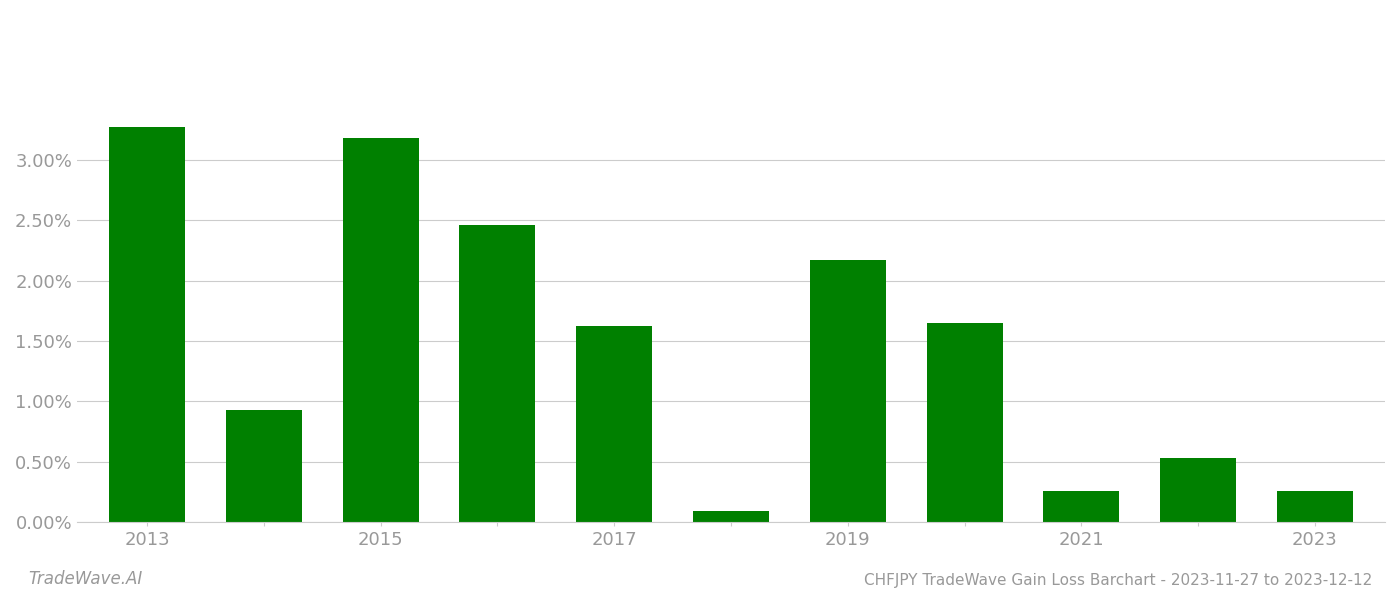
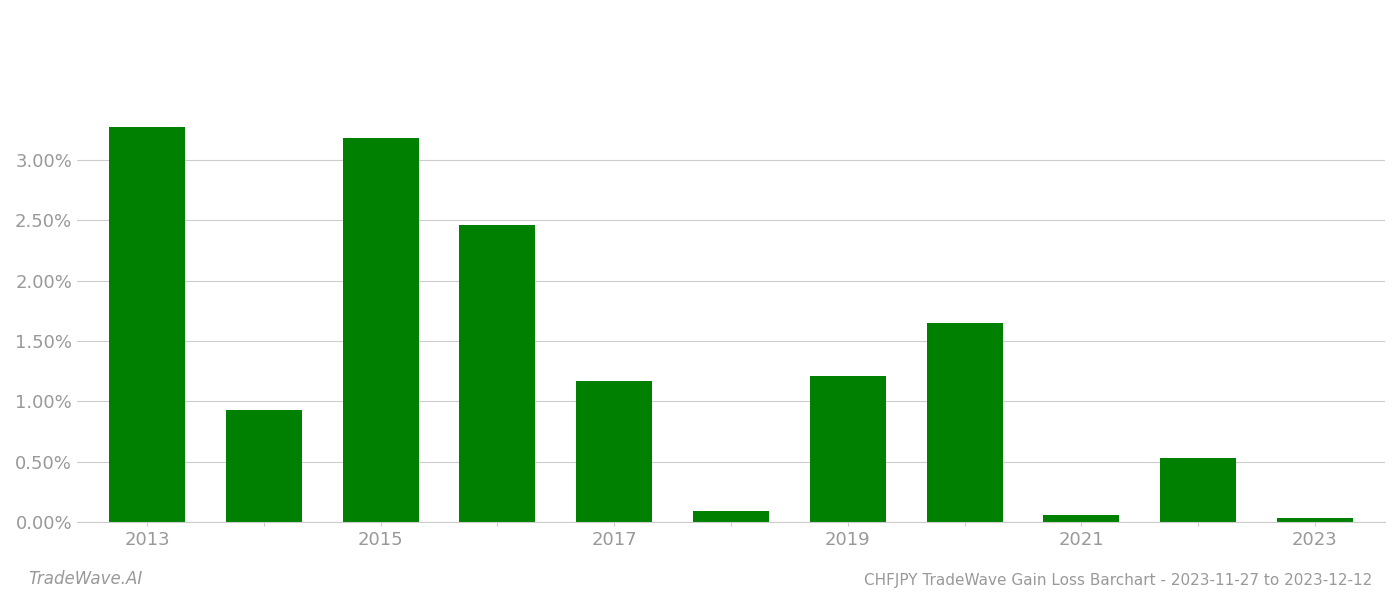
2017: 1.62% -> 1.17%
2019: 2.17% -> 1.21%
2021: 0.26% -> 0.06%
2023: 0.26% -> 0.03%
